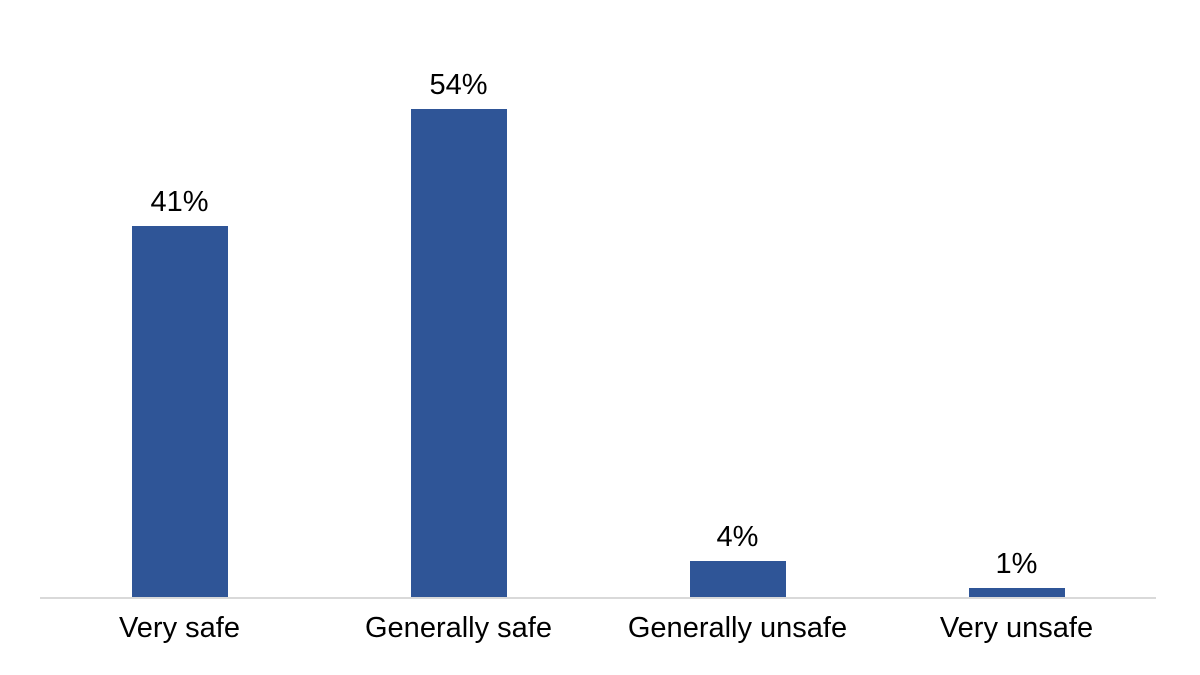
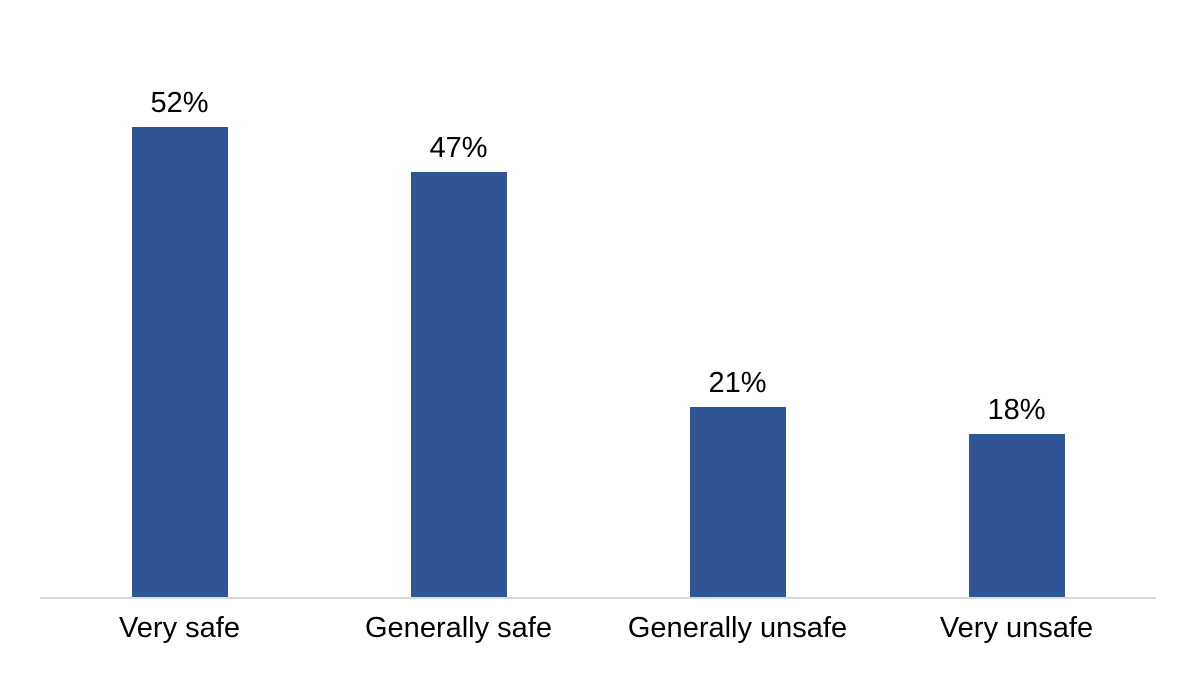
Very safe: 41% -> 52%
Generally safe: 54% -> 47%
Generally unsafe: 4% -> 21%
Very unsafe: 1% -> 18%
